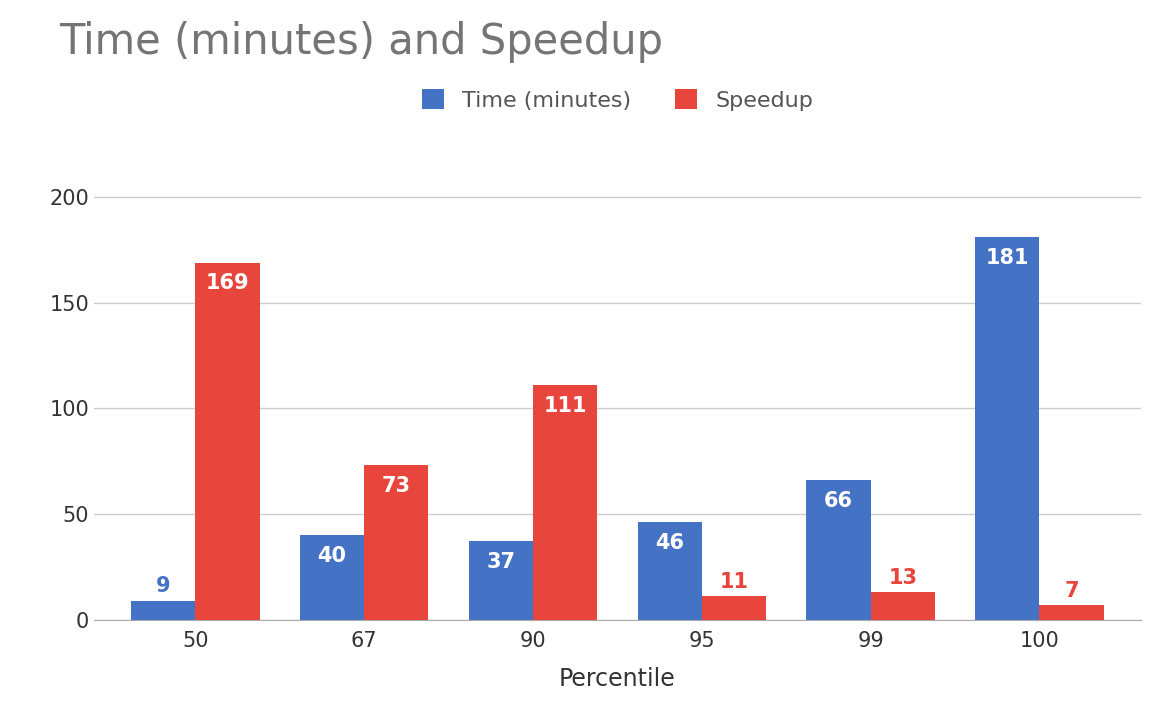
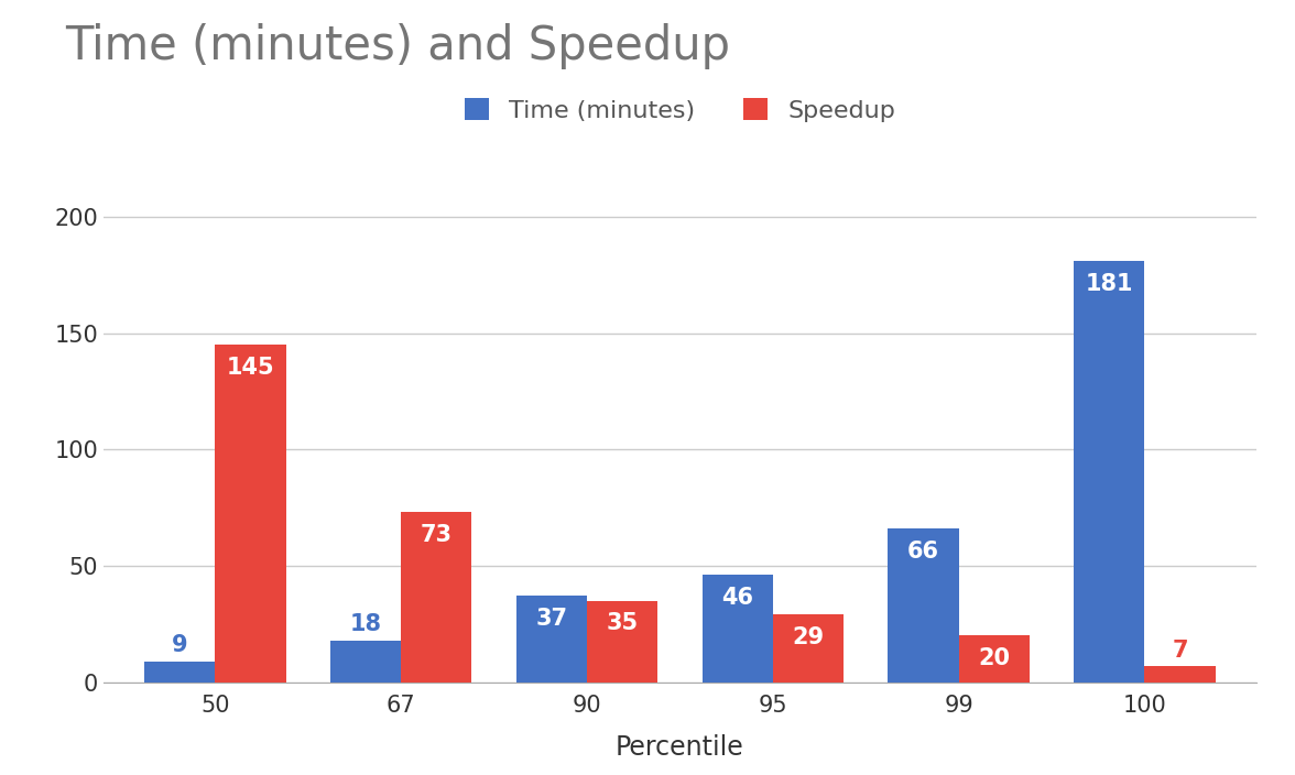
Speedup/50: 169 -> 145
Time (minutes)/67: 40 -> 18
Speedup/90: 111 -> 35
Speedup/95: 11 -> 29
Speedup/99: 13 -> 20
